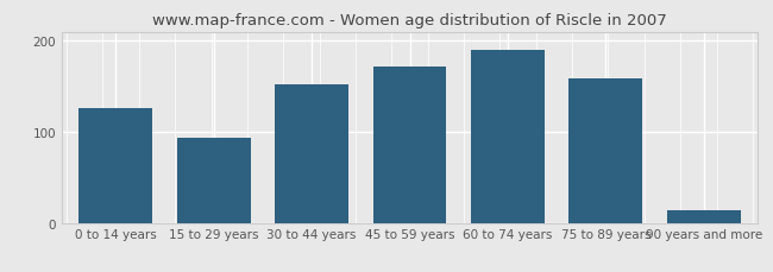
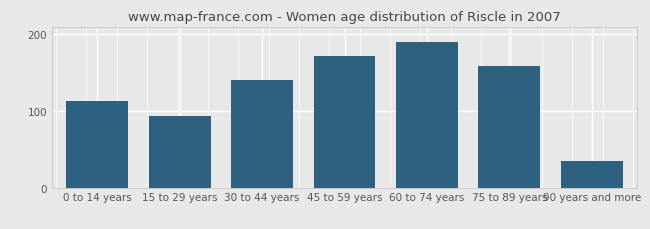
0 to 14 years: 126 -> 113
30 to 44 years: 152 -> 140
90 years and more: 14 -> 35
